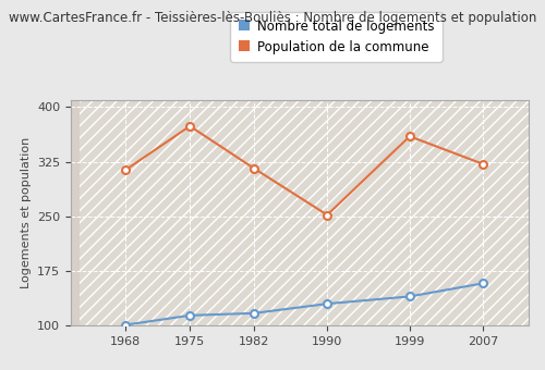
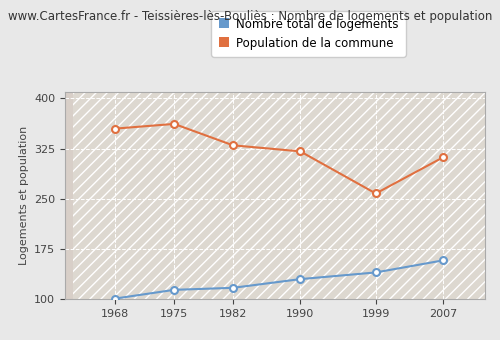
Population de la commune/1968: 314 -> 355
Population de la commune/1975: 374 -> 362
Population de la commune/1982: 316 -> 330
Population de la commune/1990: 252 -> 321
Population de la commune/1999: 360 -> 258
Population de la commune/2007: 322 -> 312
